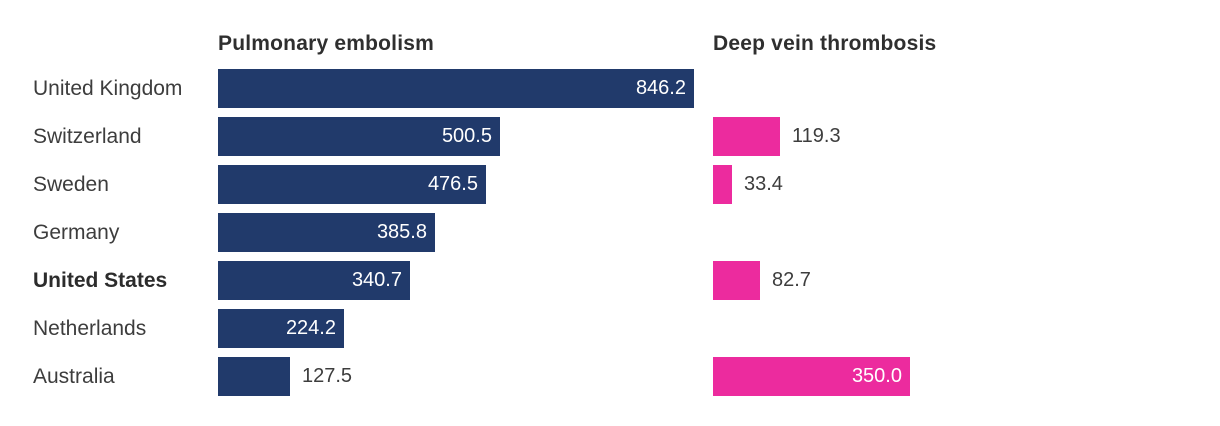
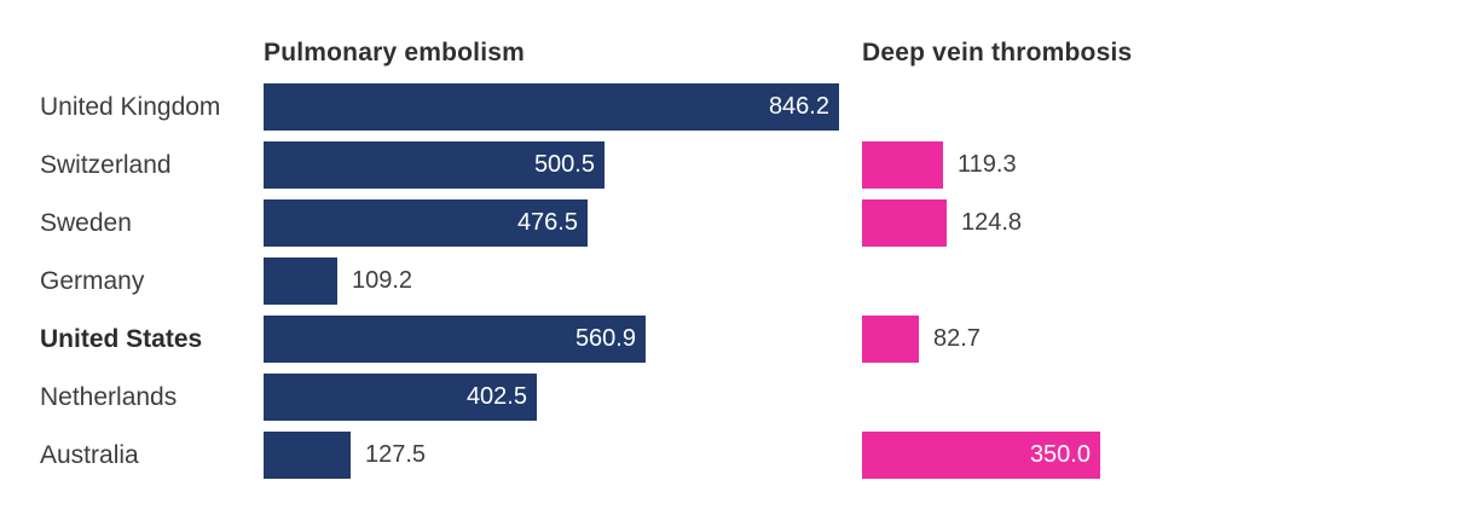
Deep vein thrombosis/Sweden: 33.4 -> 124.8
Pulmonary embolism/Germany: 385.8 -> 109.2
Pulmonary embolism/United States: 340.7 -> 560.9
Pulmonary embolism/Netherlands: 224.2 -> 402.5
